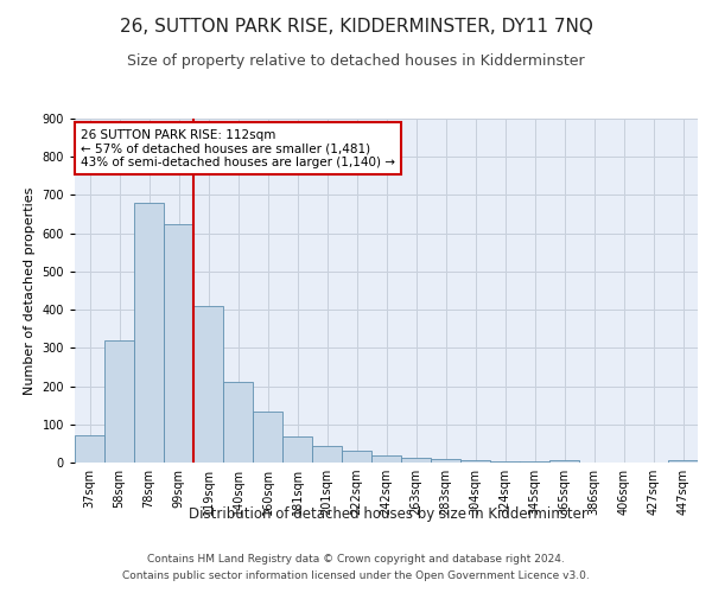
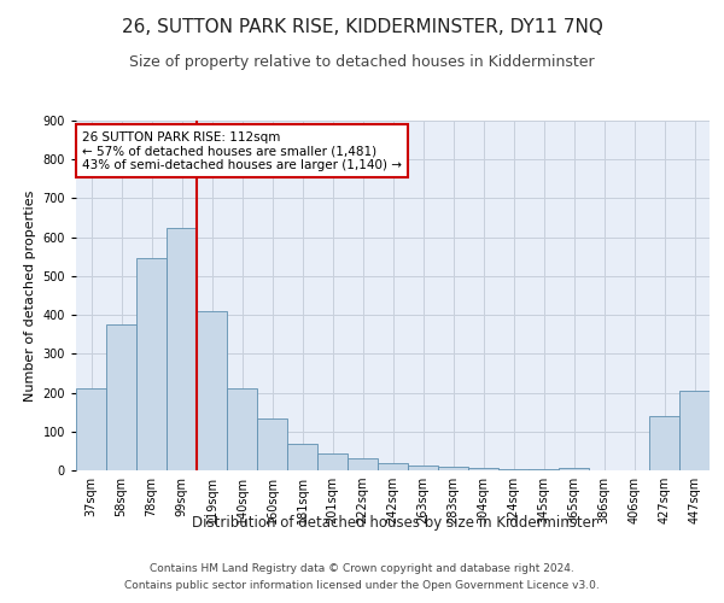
37sqm: 70 -> 210
58sqm: 320 -> 375
78sqm: 680 -> 545
427sqm: 1 -> 140
447sqm: 5 -> 205
